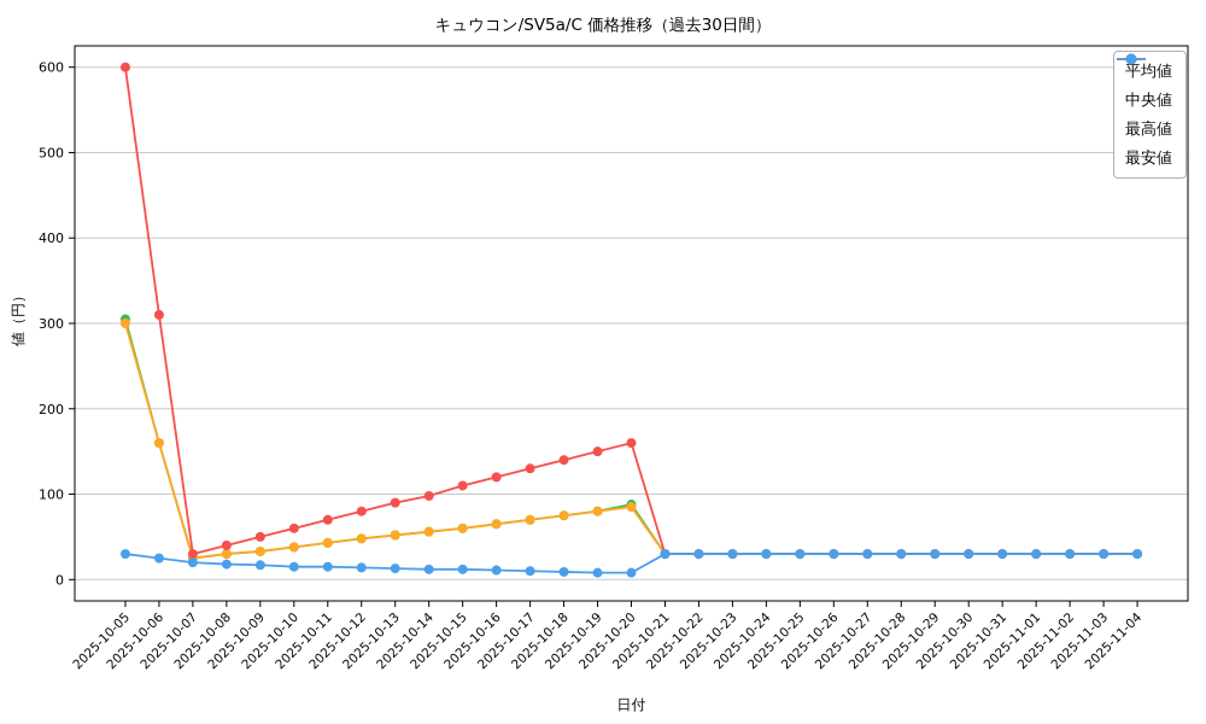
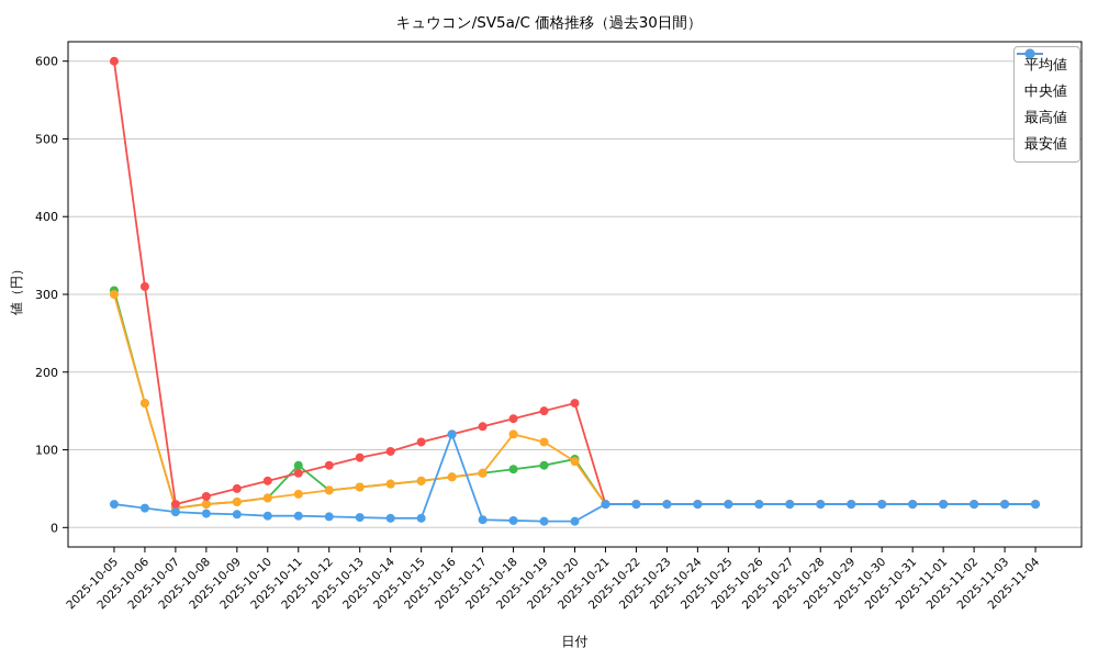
平均値/2025-10-11: 40 -> 80
最安値/2025-10-16: 10 -> 120
中央値/2025-10-18: 80 -> 120
中央値/2025-10-19: 80 -> 110
